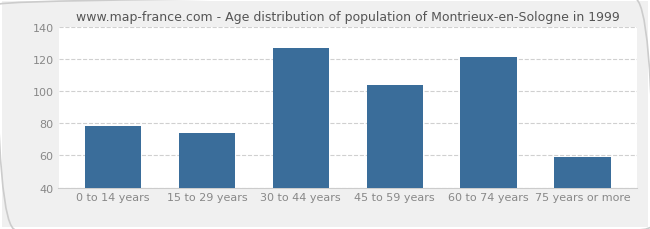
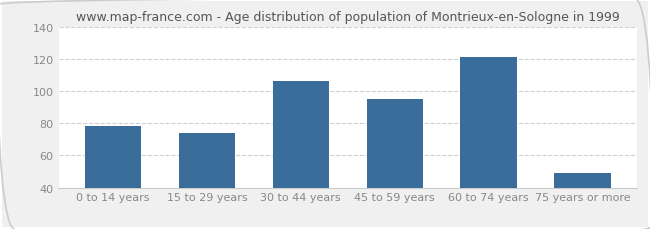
30 to 44 years: 127 -> 106
45 to 59 years: 104 -> 95
75 years or more: 59 -> 49
